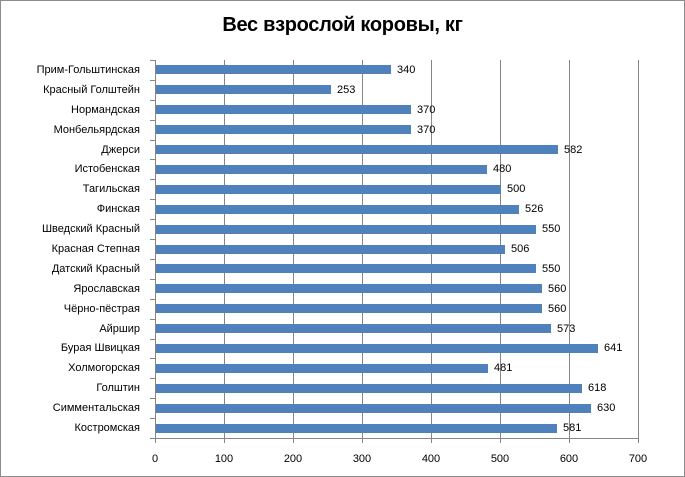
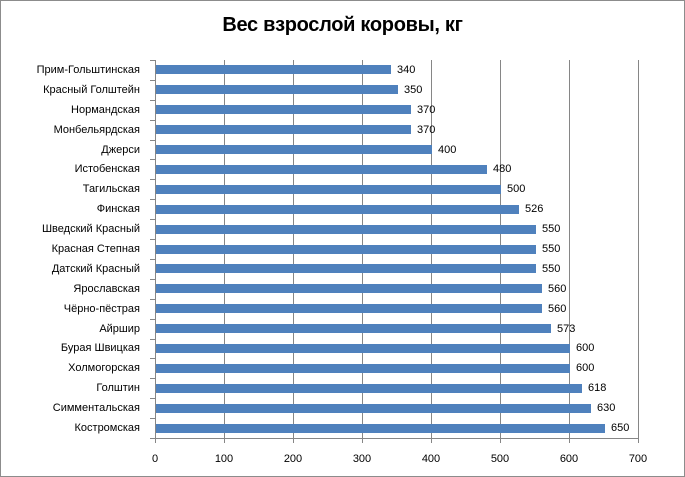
Красный Голштейн: 253 -> 350
Джерси: 582 -> 400
Красная Степная: 506 -> 550
Бурая Швицкая: 641 -> 600
Холмогорская: 481 -> 600
Костромская: 581 -> 650
